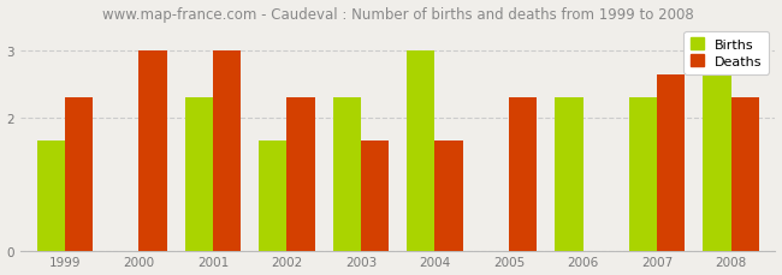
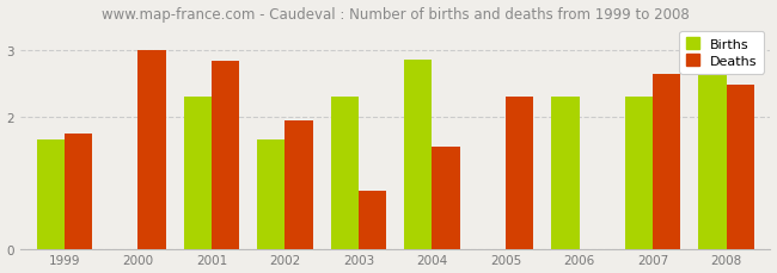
Deaths/1999: 2.30 -> 1.74
Deaths/2001: 3.00 -> 2.84
Deaths/2002: 2.30 -> 1.94
Deaths/2003: 1.65 -> 0.88
Births/2004: 3.00 -> 2.86
Deaths/2004: 1.65 -> 1.54
Deaths/2008: 2.30 -> 2.48
